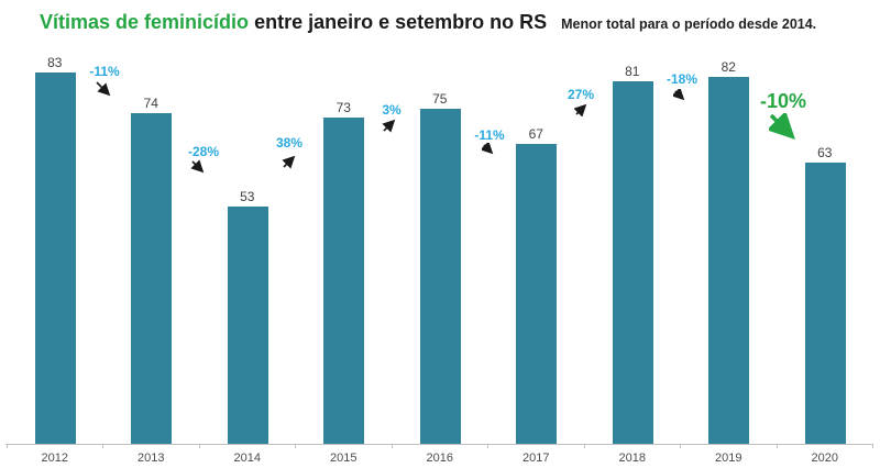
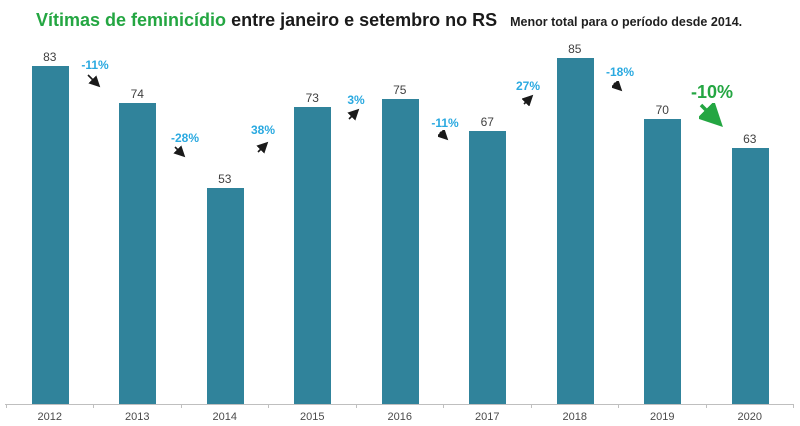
2018: 81 -> 85
2019: 82 -> 70
